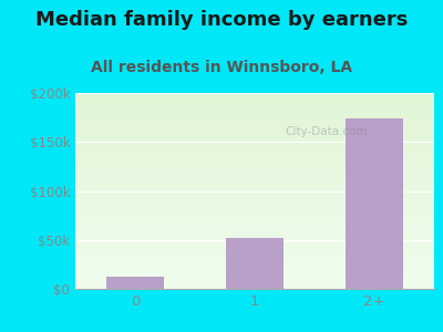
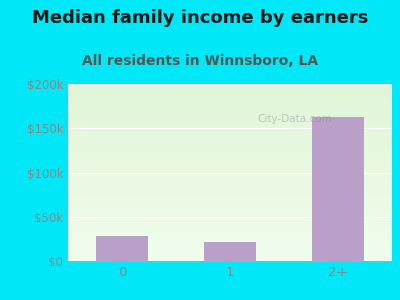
0: $12k -> $28k
1: $52k -> $22k
2+: $174k -> $163k
